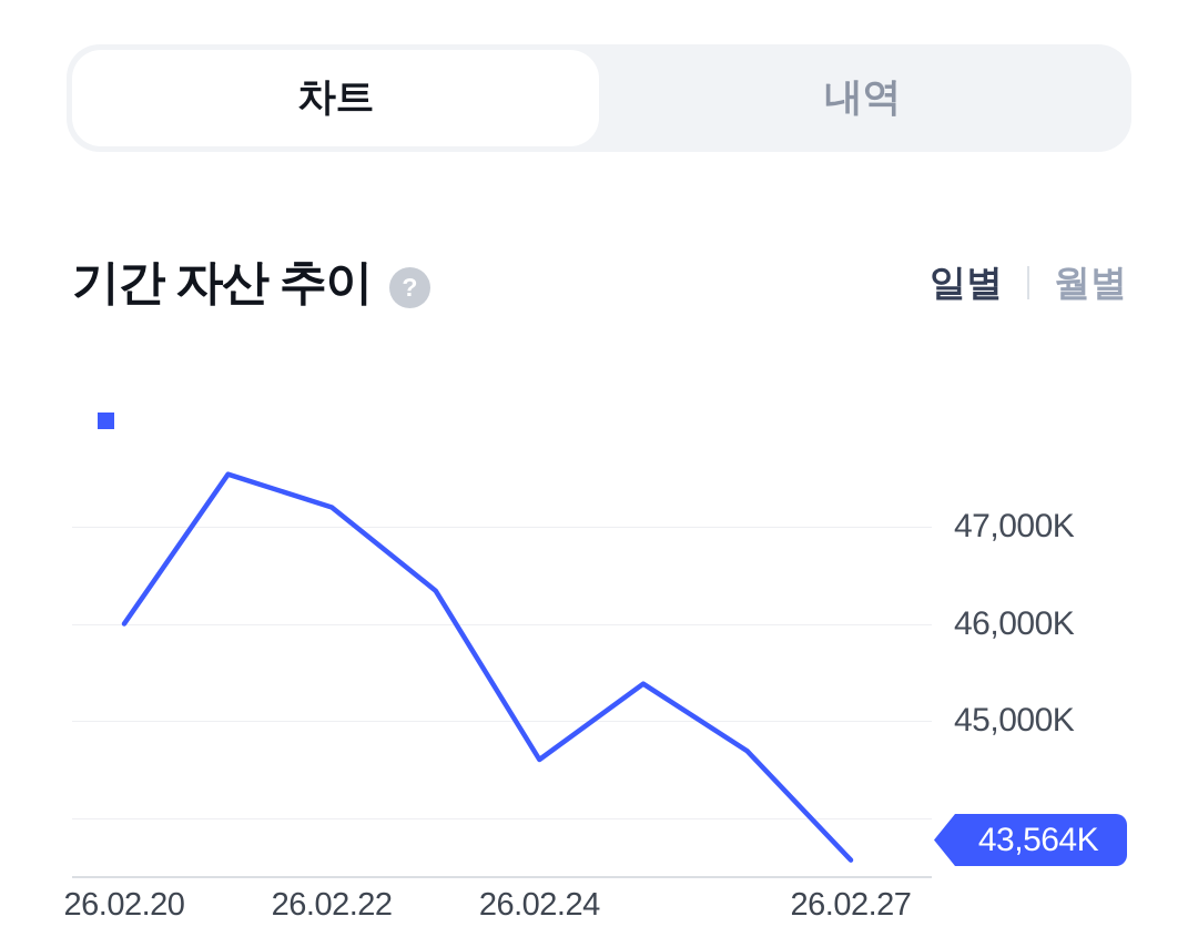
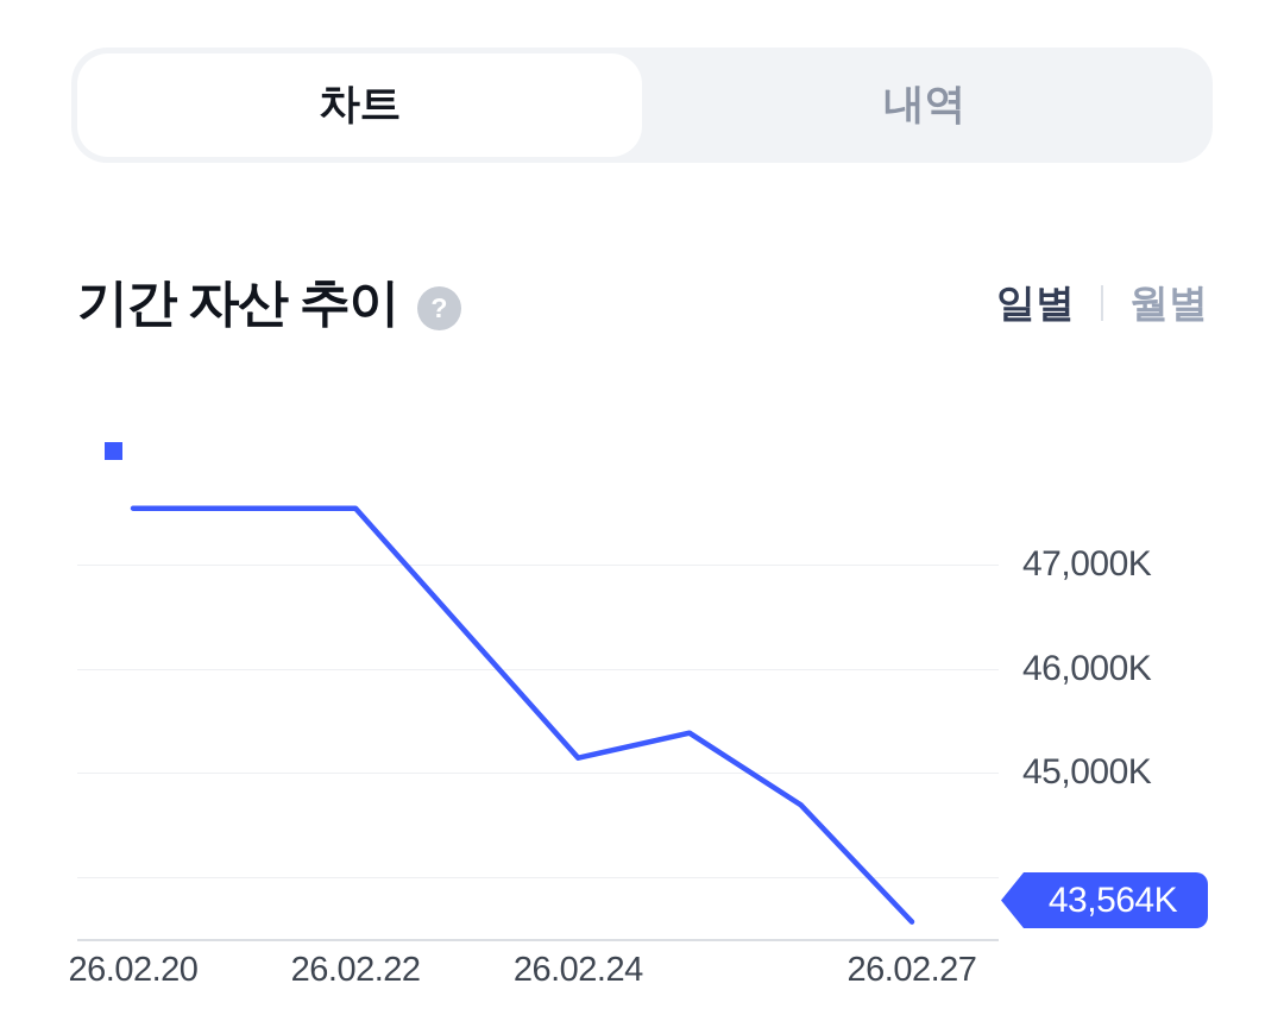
26.02.20: 46000K -> 47500K
26.02.22: 47200K -> 47500K
26.02.24: 44600K -> 45100K
